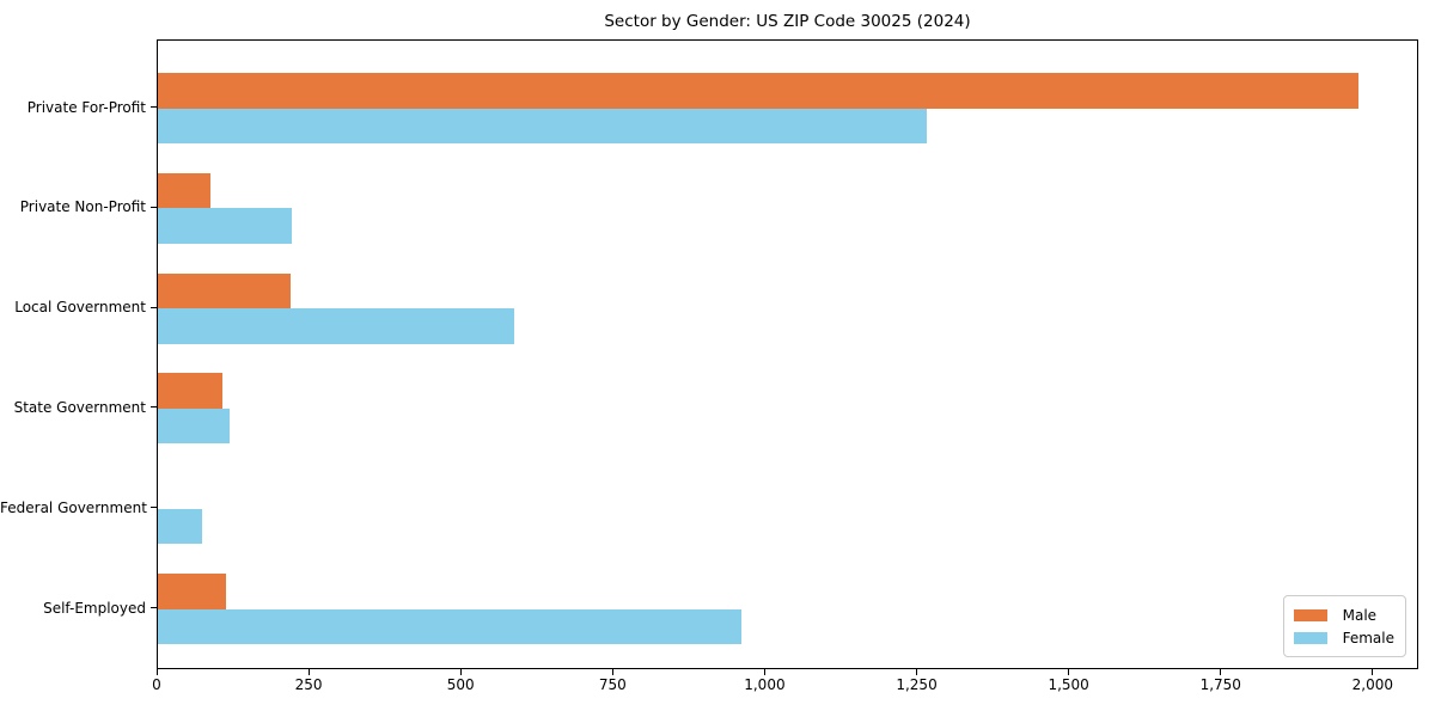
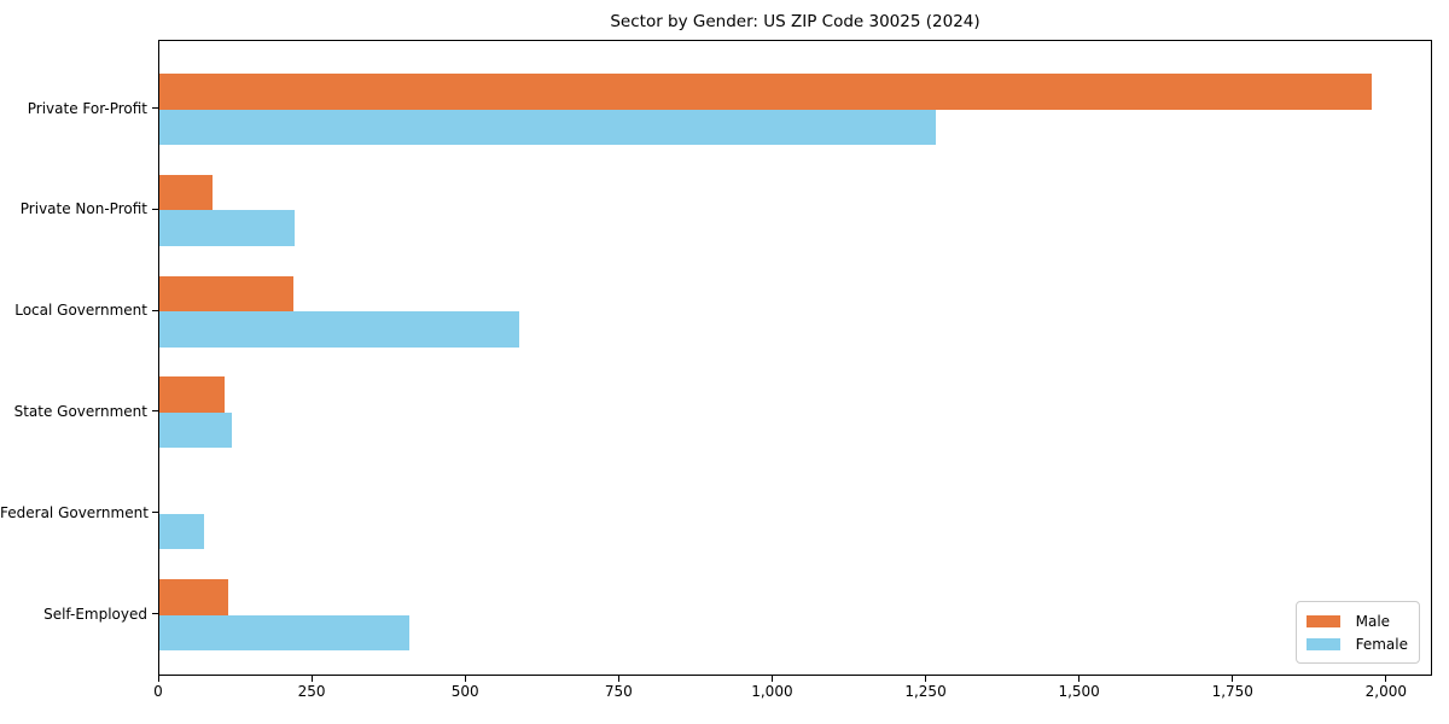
Female/Self-Employed: 960 -> 410
